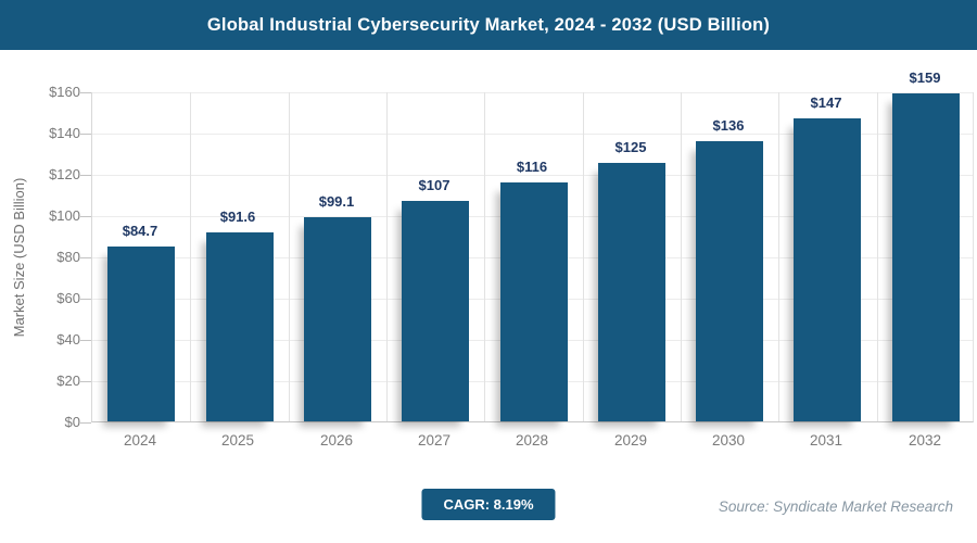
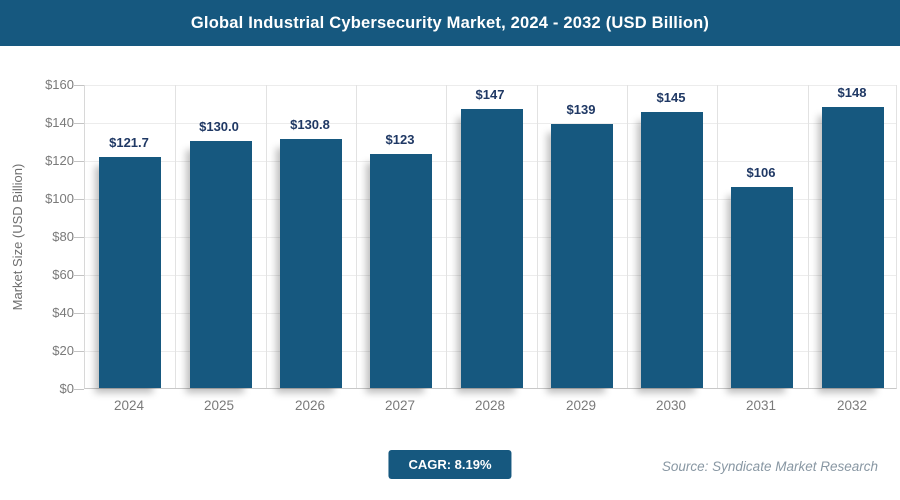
2024: $84.7 -> $121.7
2025: $91.6 -> $130.0
2026: $99.1 -> $130.8
2027: $107 -> $123
2028: $116 -> $147
2029: $125 -> $139
2030: $136 -> $145
2031: $147 -> $106
2032: $159 -> $148
